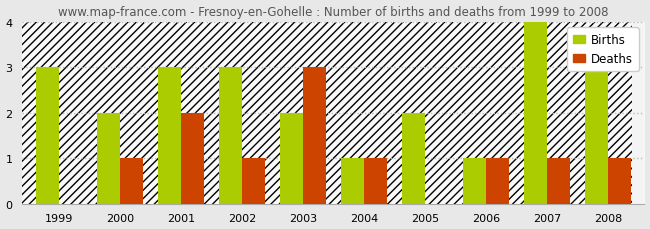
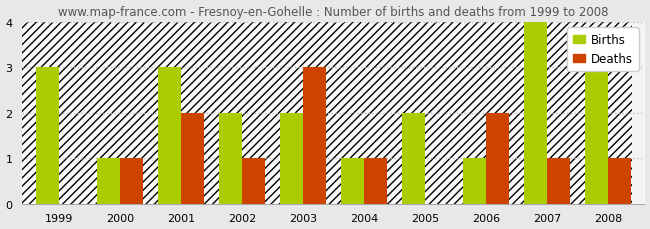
Births/2000: 2 -> 1
Births/2002: 3 -> 2
Deaths/2006: 1 -> 2
